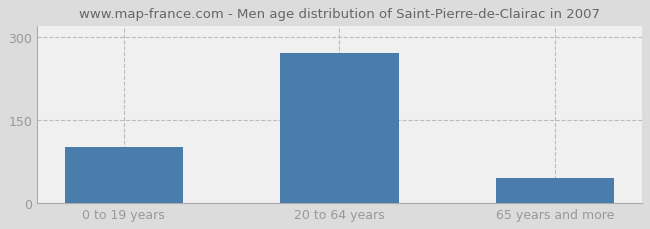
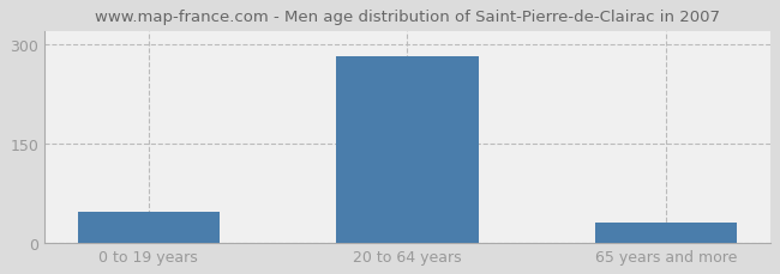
0 to 19 years: 100 -> 46
20 to 64 years: 270 -> 282
65 years and more: 45 -> 30
